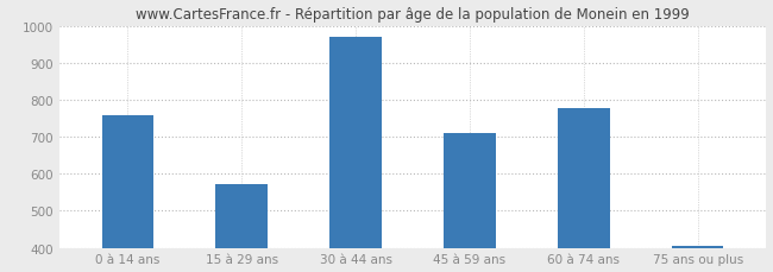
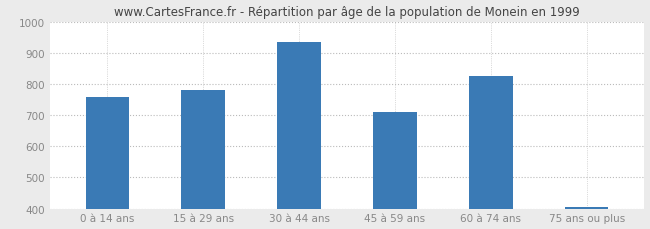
15 à 29 ans: 572 -> 780
30 à 44 ans: 970 -> 935
60 à 74 ans: 776 -> 825
